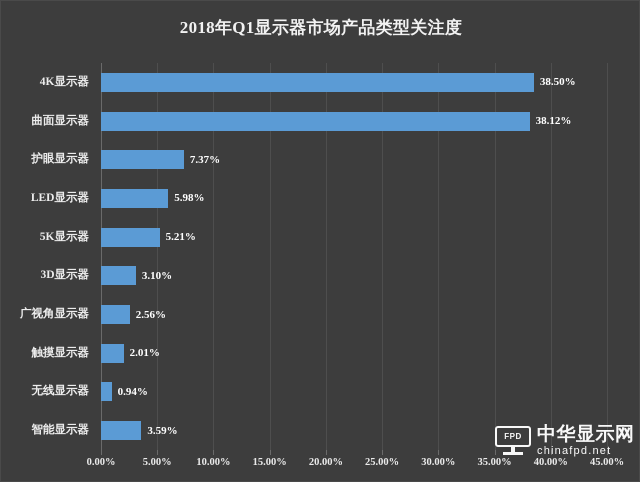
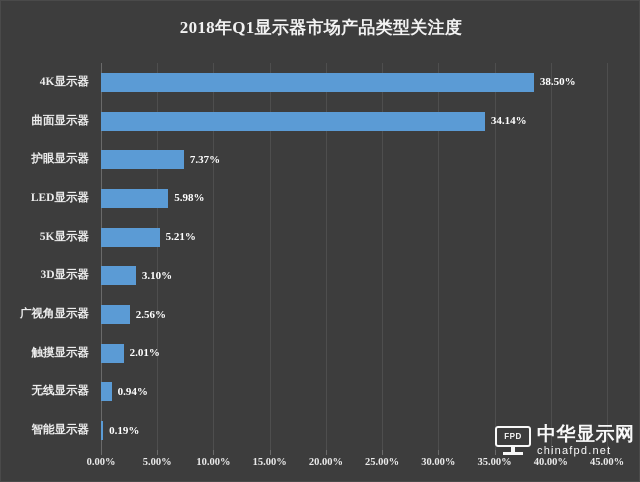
曲面显示器: 38.12% -> 34.14%
智能显示器: 3.59% -> 0.19%
